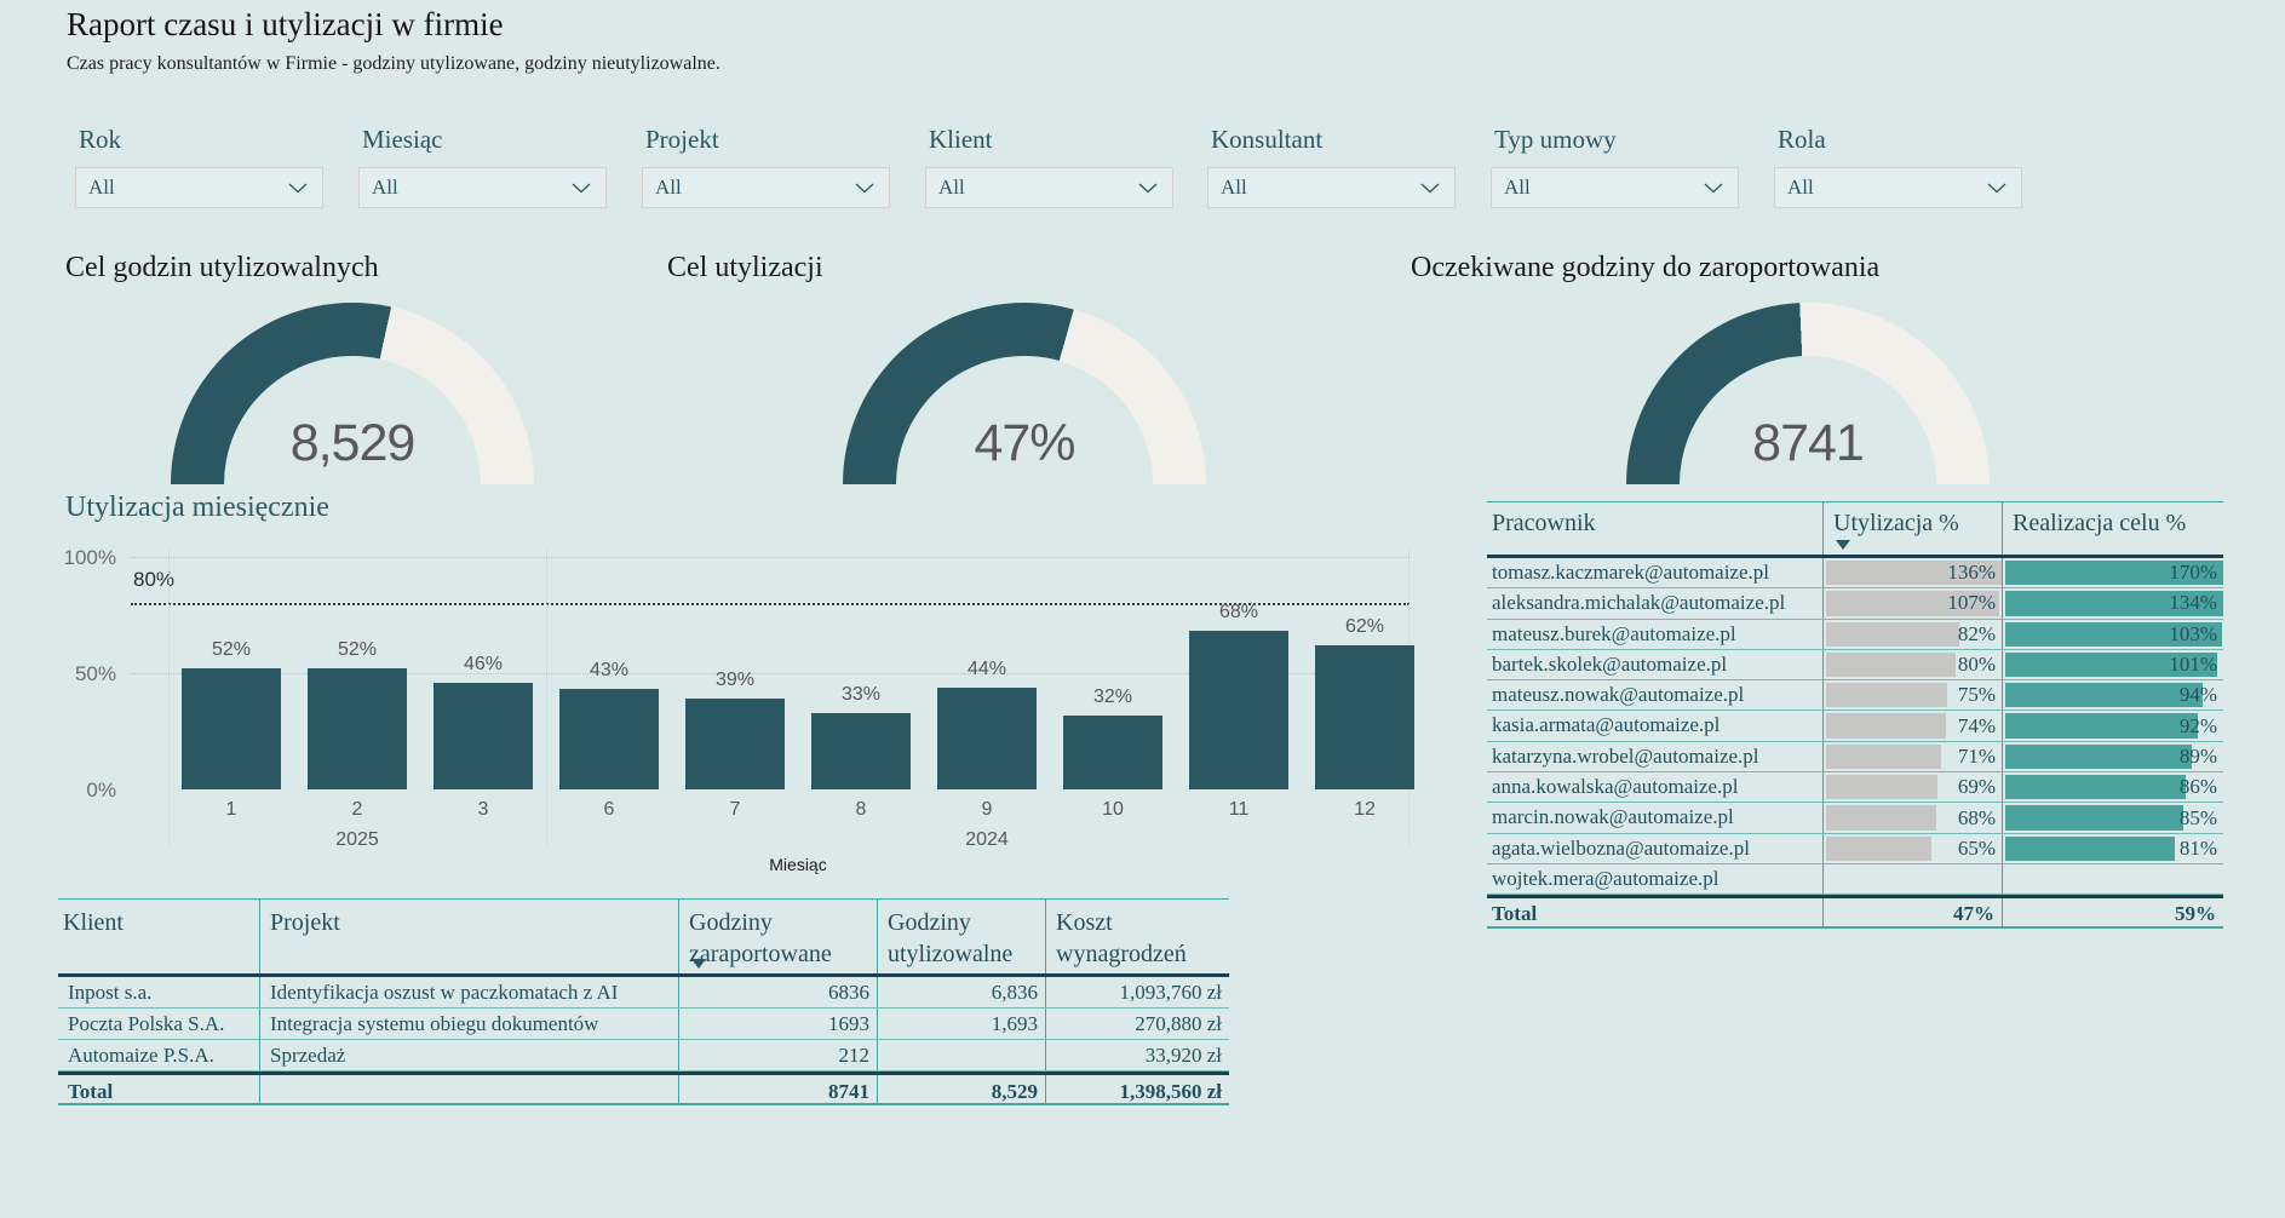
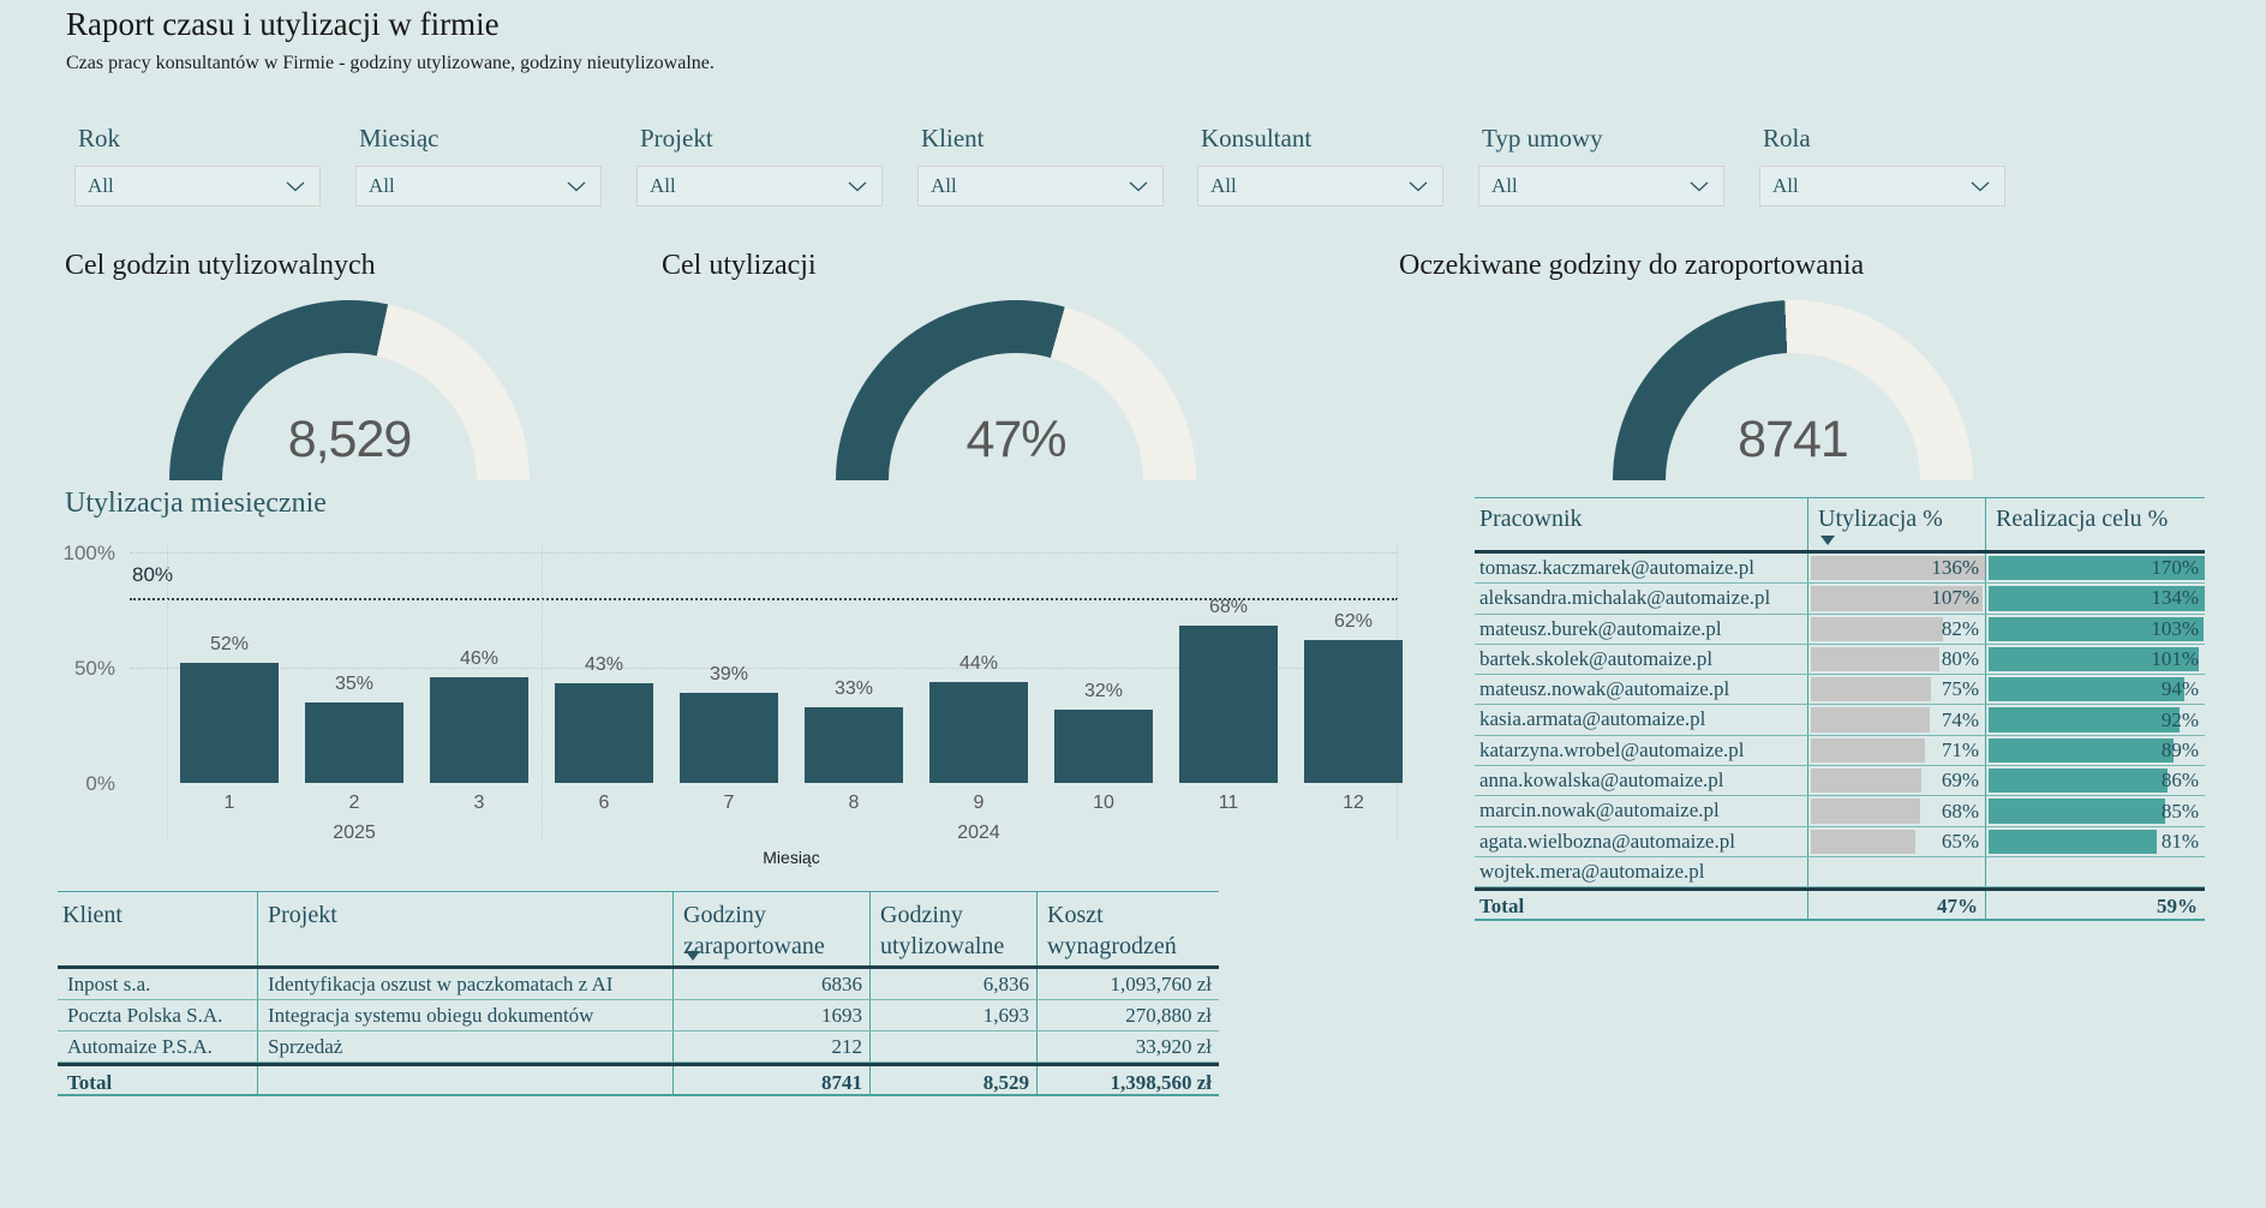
2: 52% -> 35%
